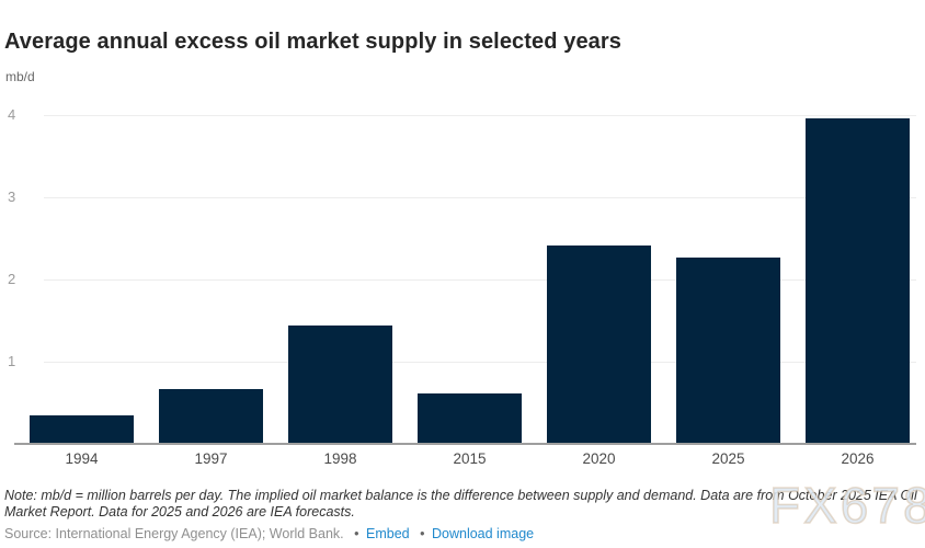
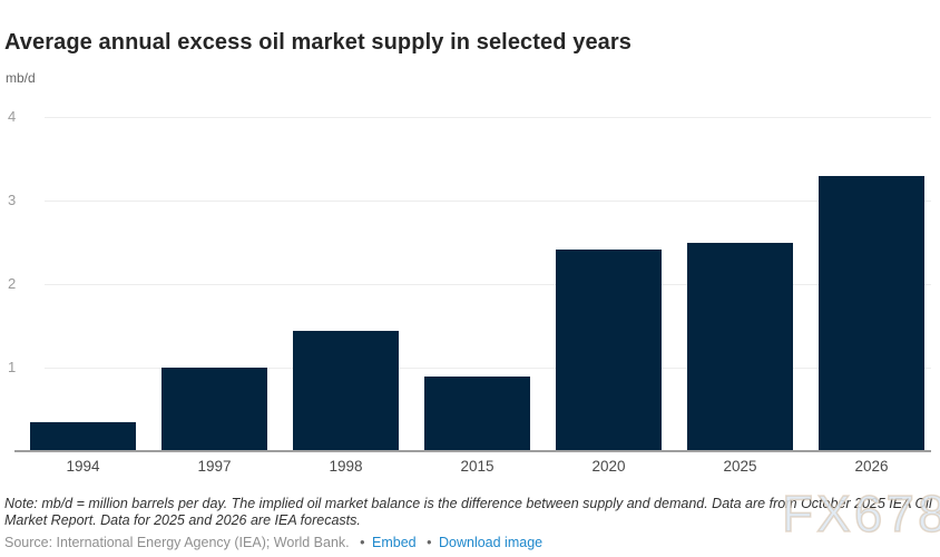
1997: 0.7 -> 1.0
2015: 0.6 -> 0.9
2025: 2.3 -> 2.5
2026: 4.0 -> 3.3
